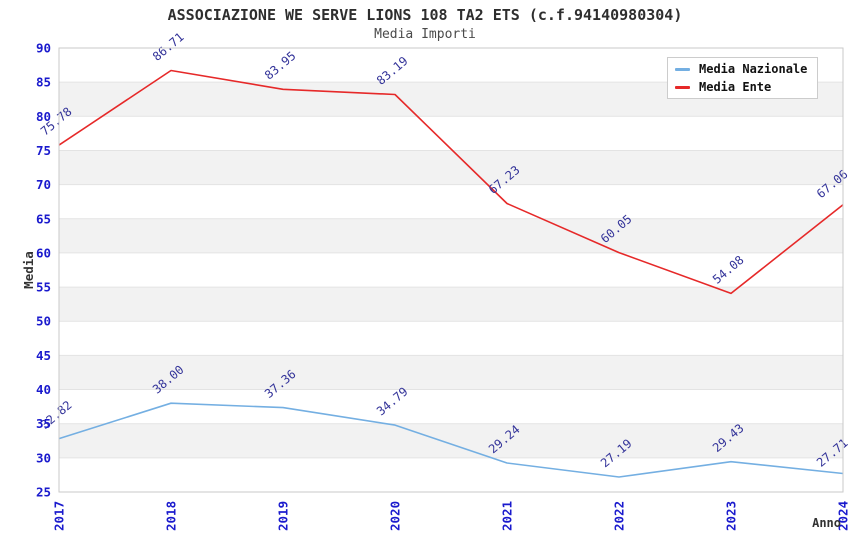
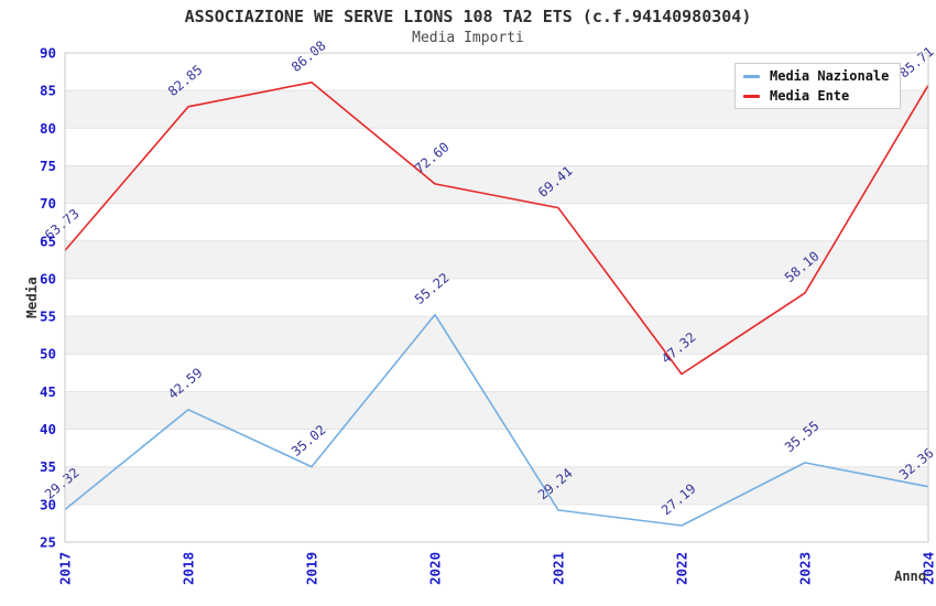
Media Nazionale/2017: 32.82 -> 29.32
Media Ente/2017: 75.78 -> 63.73
Media Nazionale/2018: 38.00 -> 42.59
Media Ente/2018: 86.71 -> 82.85
Media Nazionale/2019: 37.36 -> 35.02
Media Ente/2019: 83.95 -> 86.08
Media Nazionale/2020: 34.79 -> 55.22
Media Ente/2020: 83.19 -> 72.60
Media Ente/2021: 67.23 -> 69.41
Media Ente/2022: 60.05 -> 47.32
Media Nazionale/2023: 29.43 -> 35.55
Media Ente/2023: 54.08 -> 58.10
Media Nazionale/2024: 27.71 -> 32.36
Media Ente/2024: 67.06 -> 85.71
